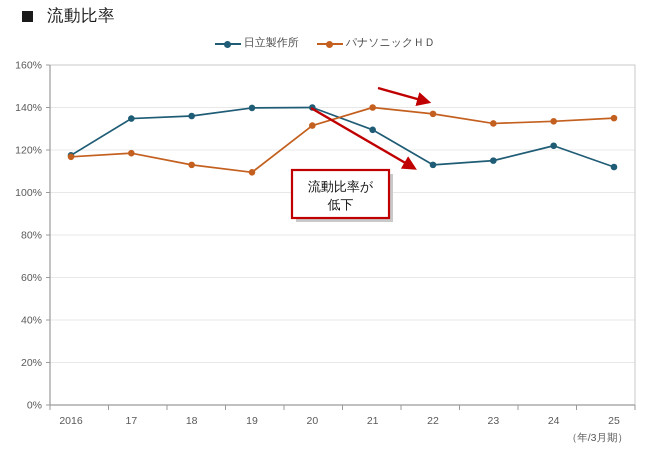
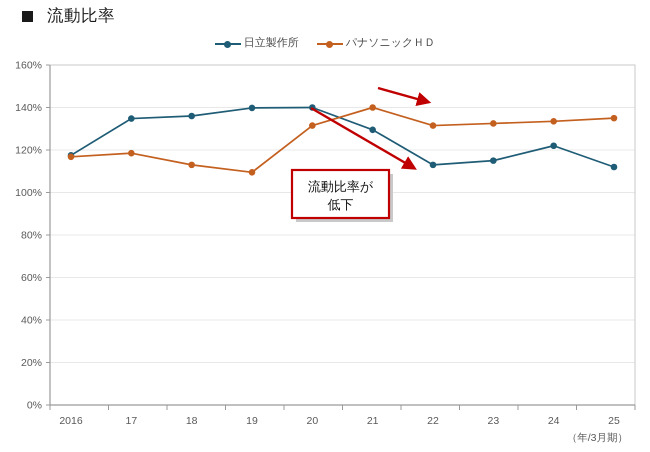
パナソニックＨＤ/22: 137% -> 132%
